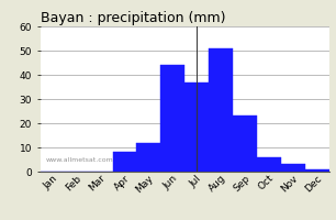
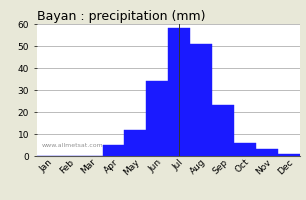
Apr: 8 -> 5
Jun: 44 -> 34
Jul: 37 -> 58
